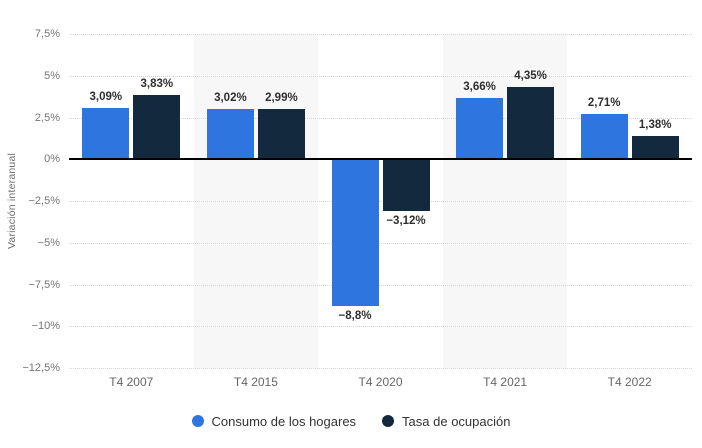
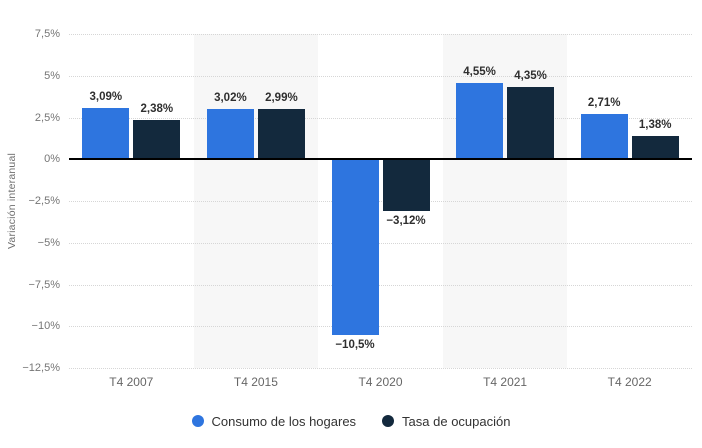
Tasa de ocupación/T4 2007: 3,83% -> 2,38%
Consumo de los hogares/T4 2020: −8,8% -> −10,5%
Consumo de los hogares/T4 2021: 3,66% -> 4,55%
